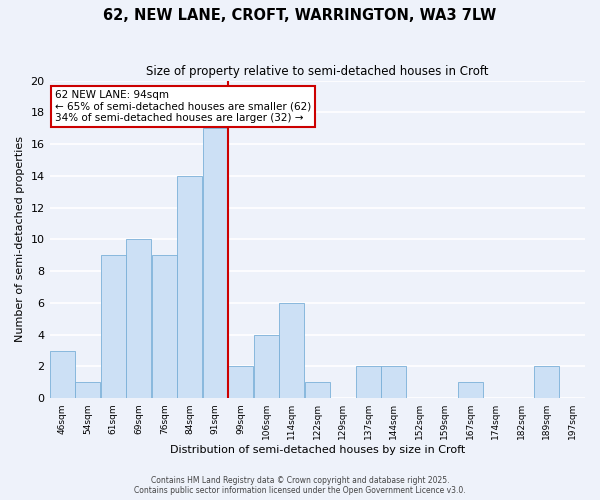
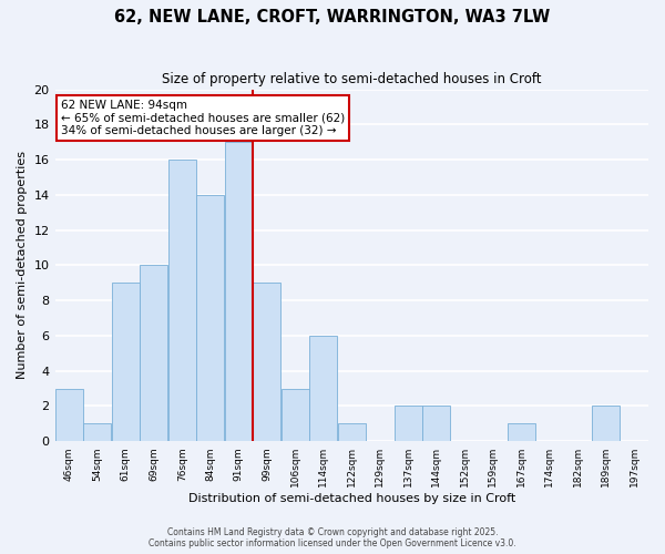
76sqm: 9 -> 16
99sqm: 2 -> 9
106sqm: 4 -> 3
